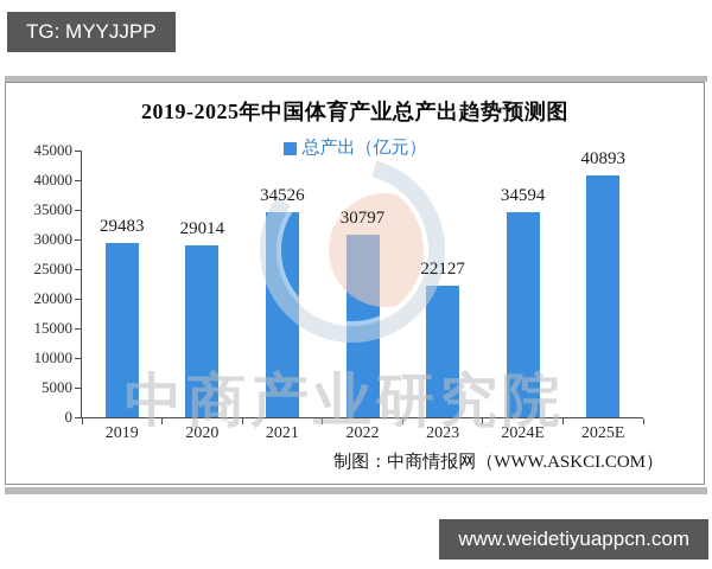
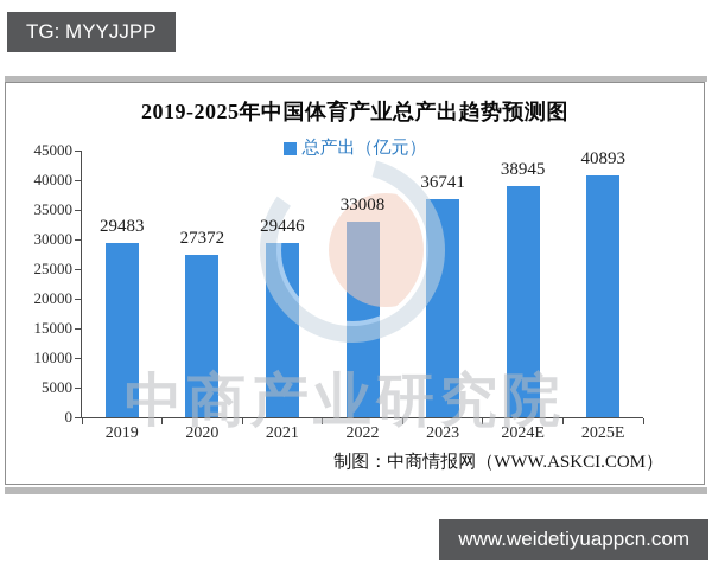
2020: 29014 -> 27372
2021: 34526 -> 29446
2022: 30797 -> 33008
2023: 22127 -> 36741
2024E: 34594 -> 38945
